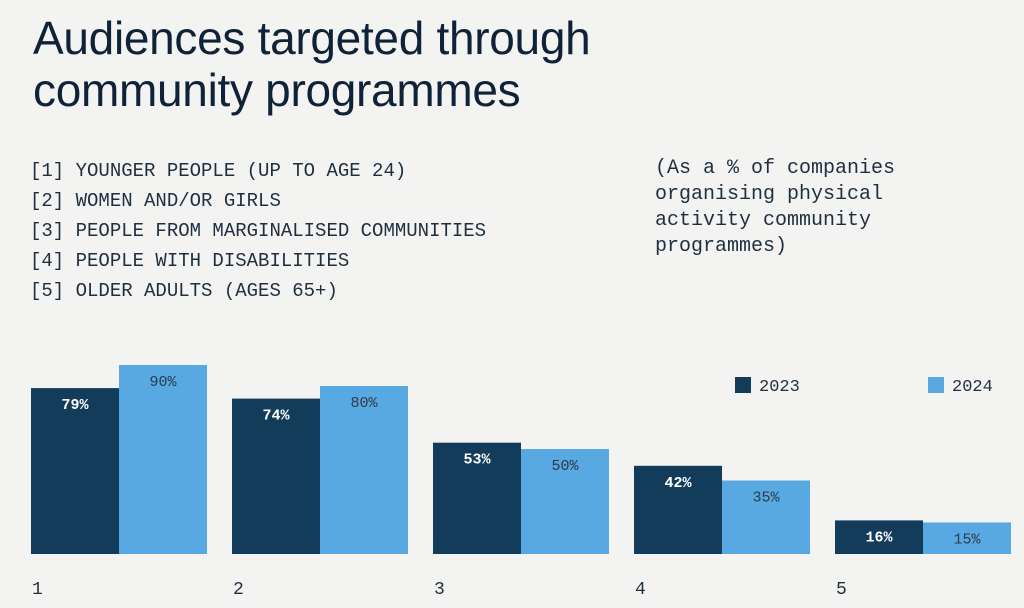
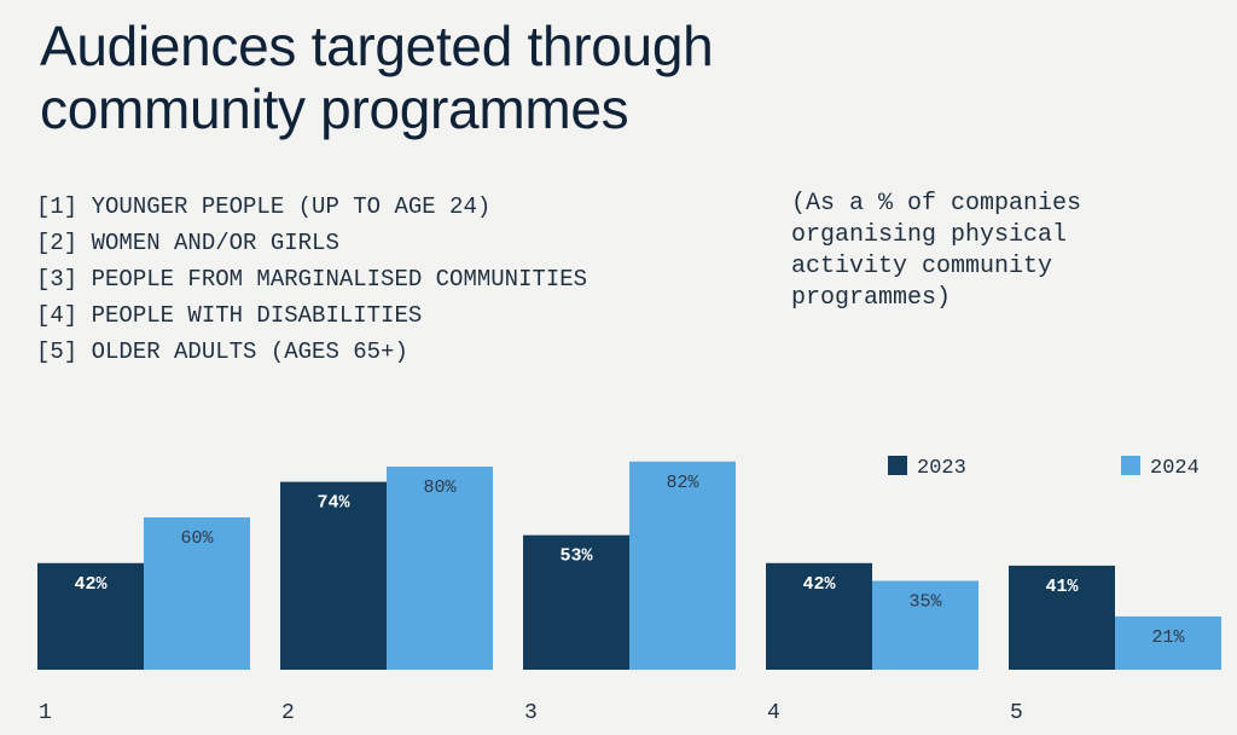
2023/1: 79% -> 42%
2024/1: 90% -> 60%
2024/3: 50% -> 82%
2023/5: 16% -> 41%
2024/5: 15% -> 21%
